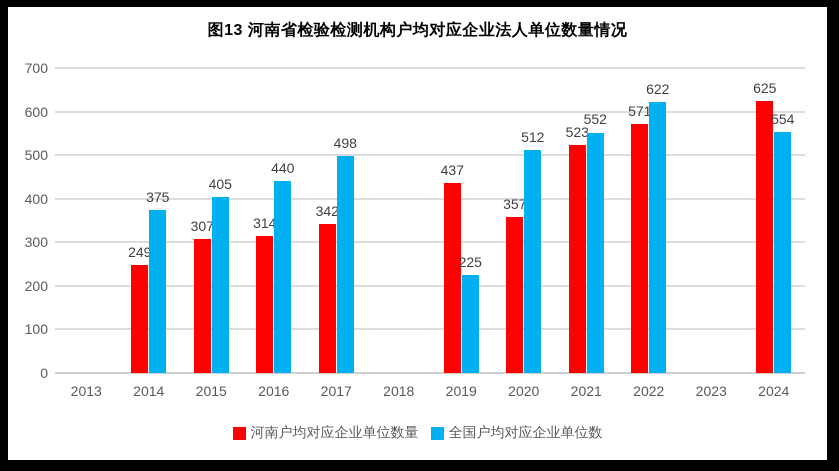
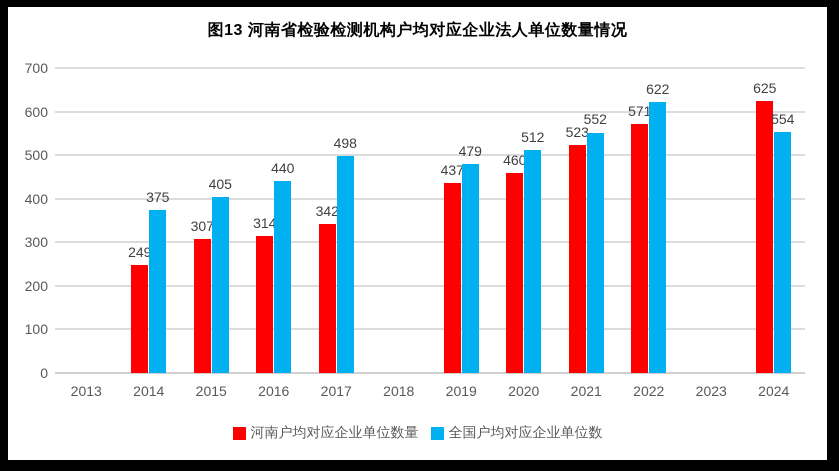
全国户均对应企业单位数/2019: 225 -> 479
河南户均对应企业单位数量/2020: 357 -> 460
